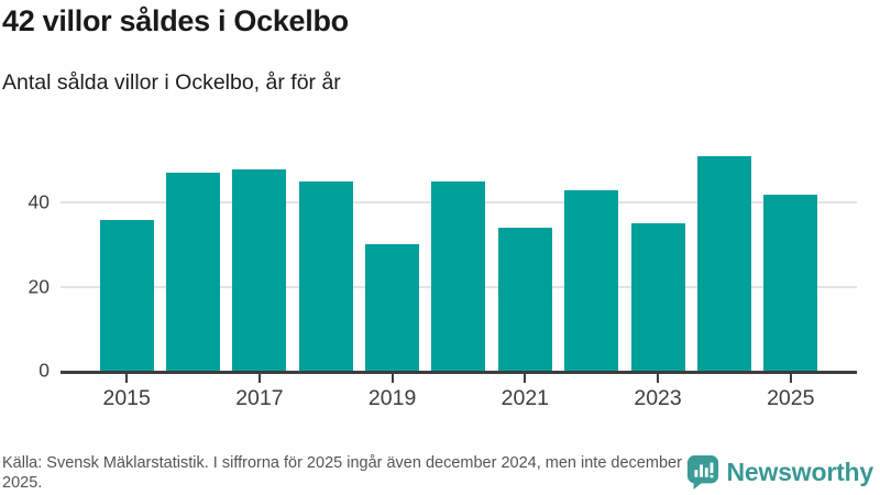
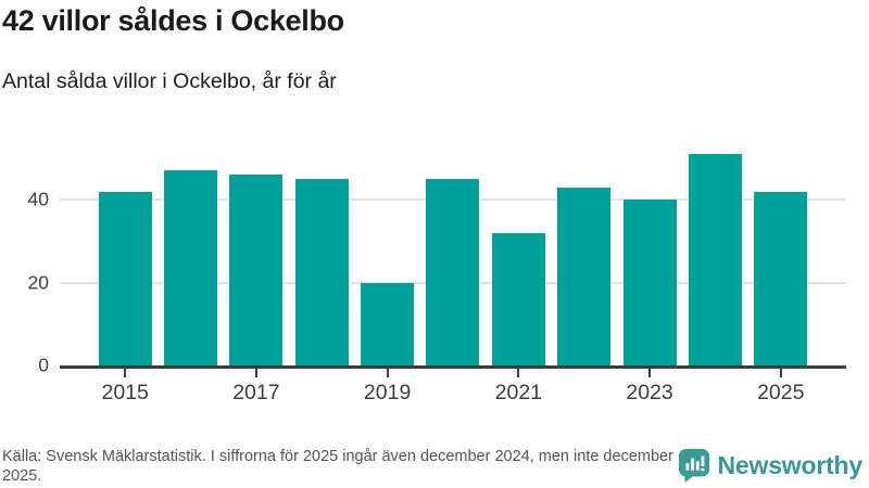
2015: 36 -> 42
2017: 48 -> 46
2019: 30 -> 20
2021: 34 -> 32
2023: 35 -> 40
